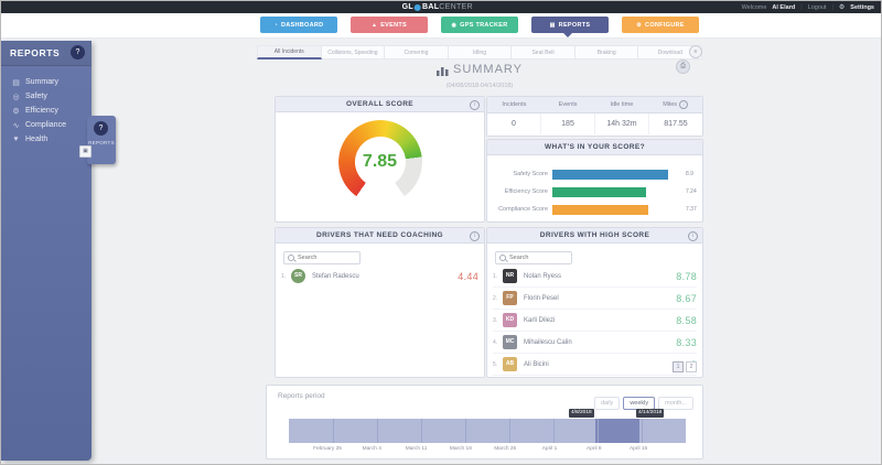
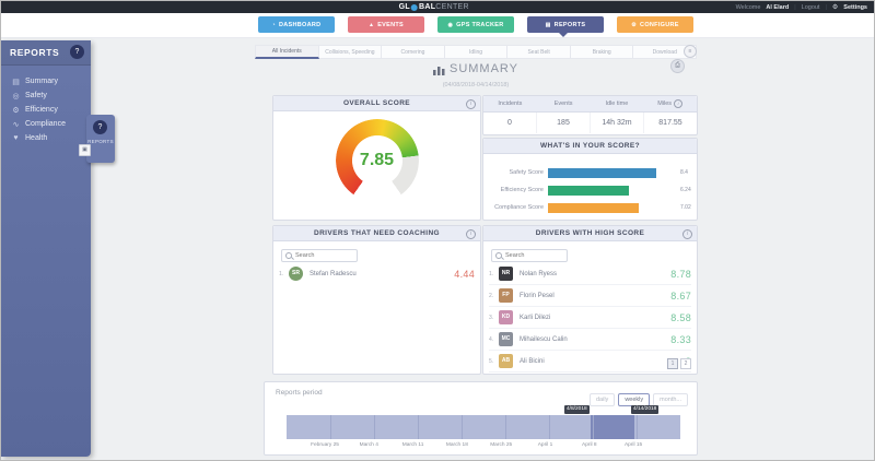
WHAT'S IN YOUR SCORE?/Safety Score: 8.9 -> 8.4
WHAT'S IN YOUR SCORE?/Efficiency Score: 7.24 -> 6.24
WHAT'S IN YOUR SCORE?/Compliance Score: 7.37 -> 7.02
